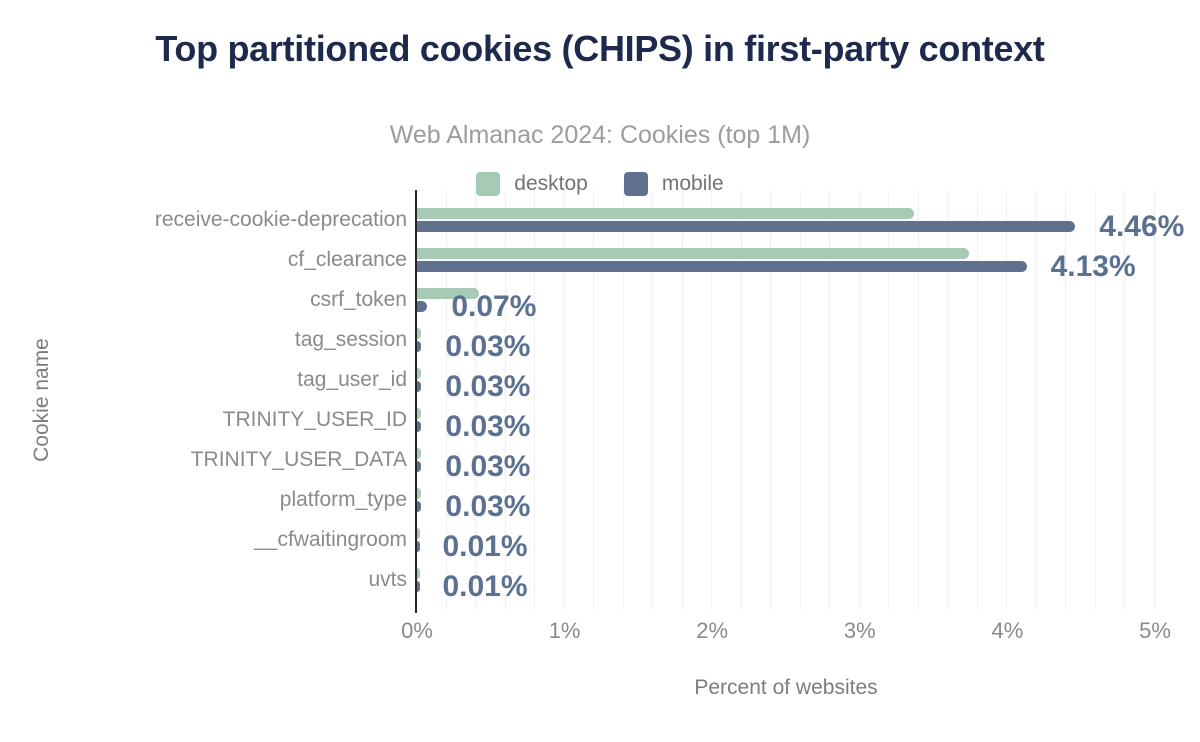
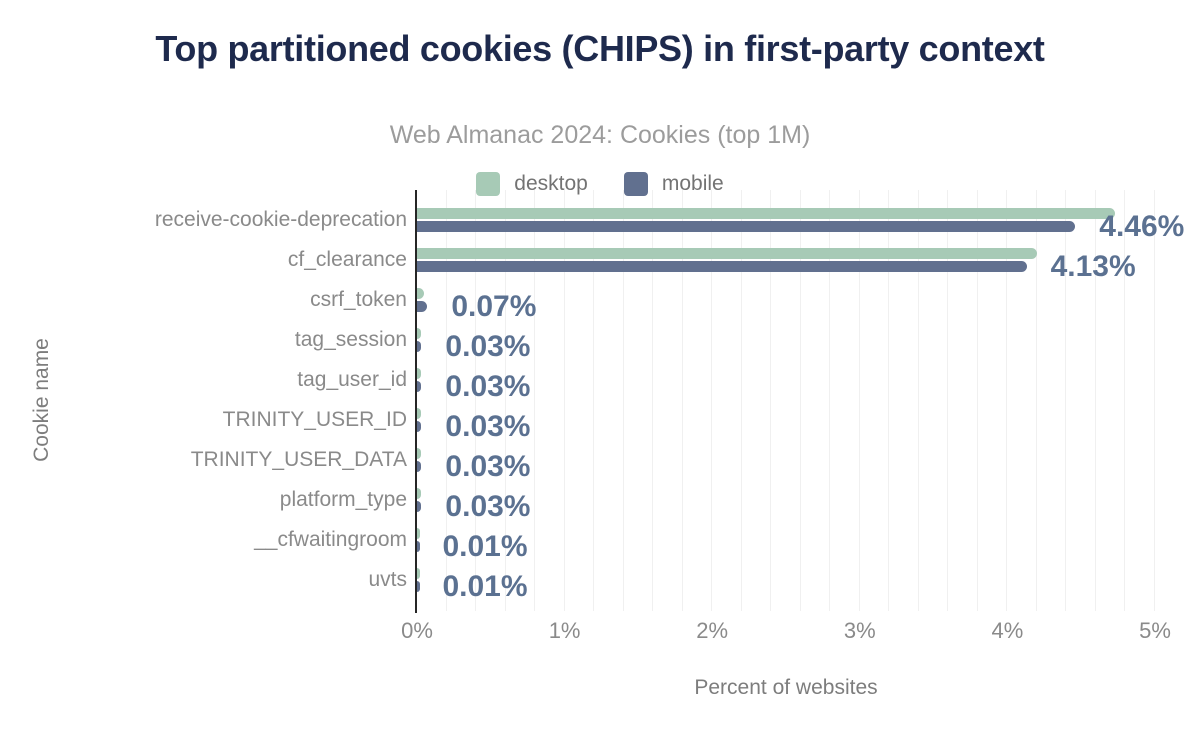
desktop/receive-cookie-deprecation: 3.37% -> 4.73%
desktop/cf_clearance: 3.74% -> 4.20%
desktop/csrf_token: 0.42% -> 0.05%
